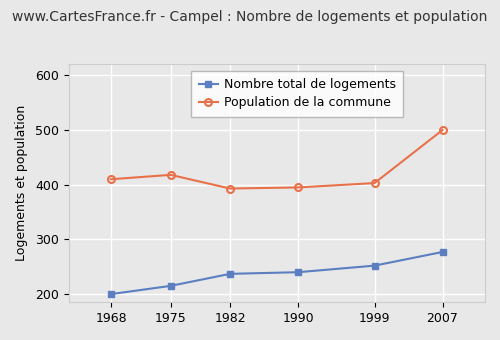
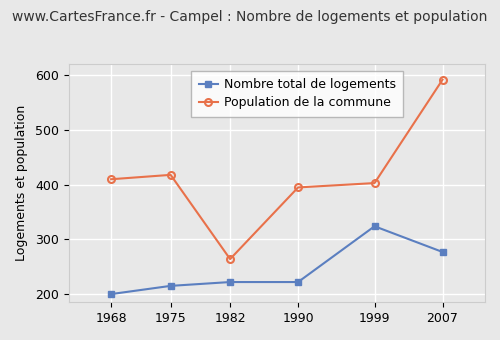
Nombre total de logements/1982: 237 -> 222
Population de la commune/1982: 393 -> 264
Nombre total de logements/1990: 240 -> 222
Nombre total de logements/1999: 252 -> 324
Population de la commune/2007: 500 -> 592
